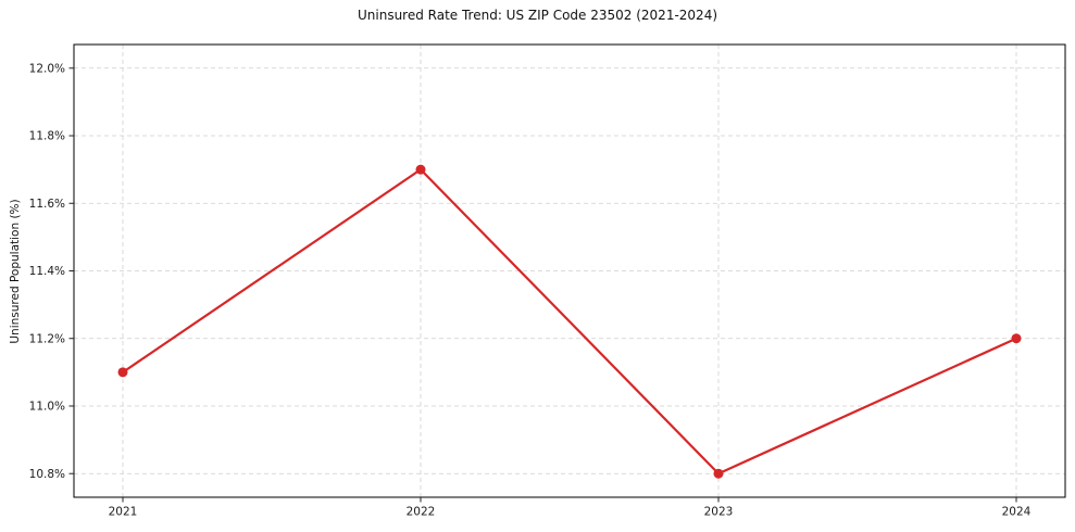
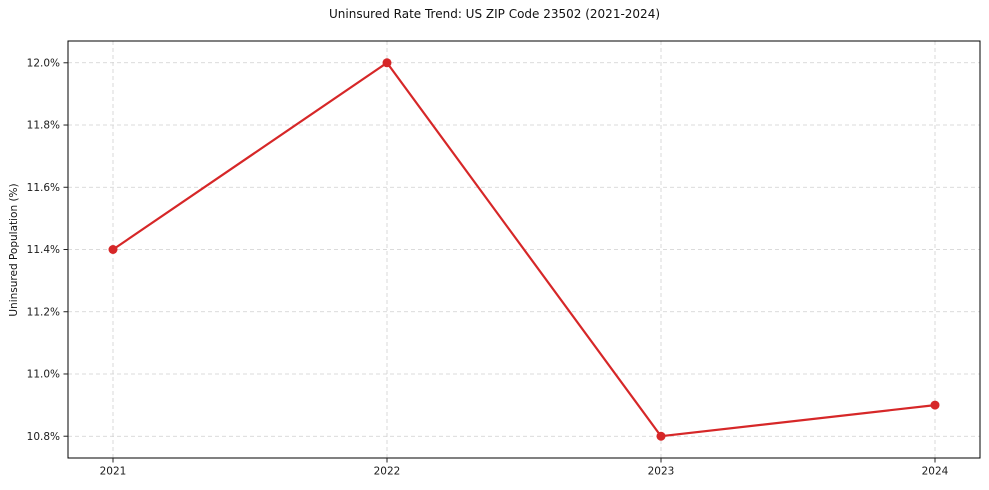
2021: 11.1% -> 11.4%
2022: 11.7% -> 12.0%
2024: 11.2% -> 10.9%
